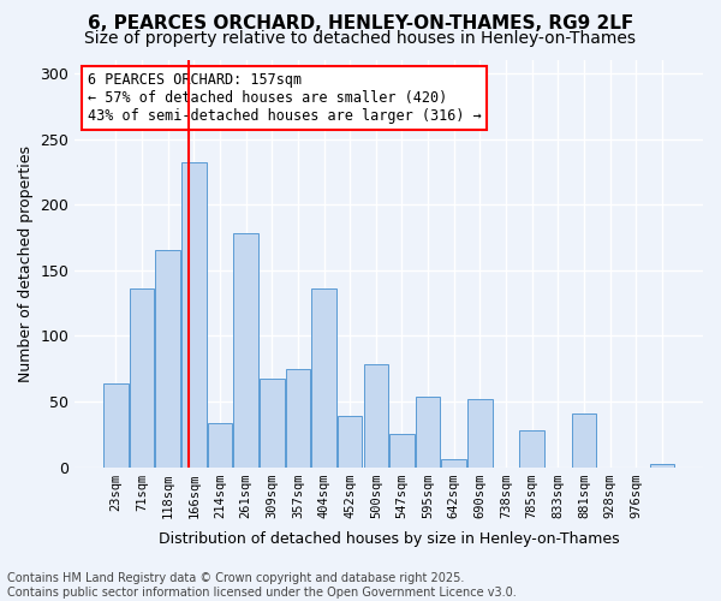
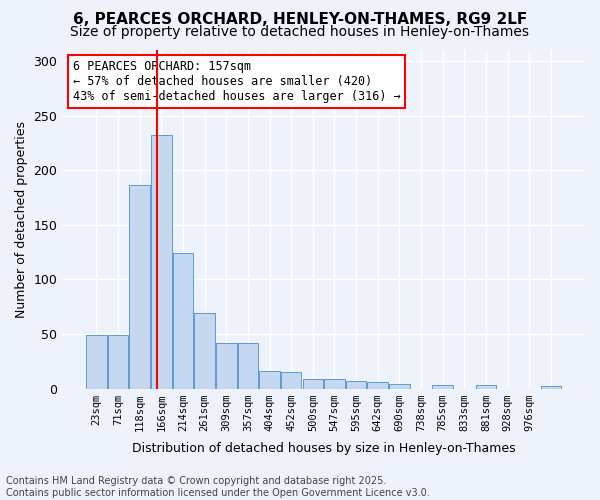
23sqm: 64 -> 49
71sqm: 136 -> 49
118sqm: 165 -> 186
214sqm: 33 -> 124
261sqm: 178 -> 69
309sqm: 67 -> 42
357sqm: 75 -> 42
404sqm: 136 -> 16
452sqm: 39 -> 15
500sqm: 78 -> 9
547sqm: 25 -> 9
595sqm: 54 -> 7
690sqm: 52 -> 4
785sqm: 28 -> 3
881sqm: 41 -> 3
